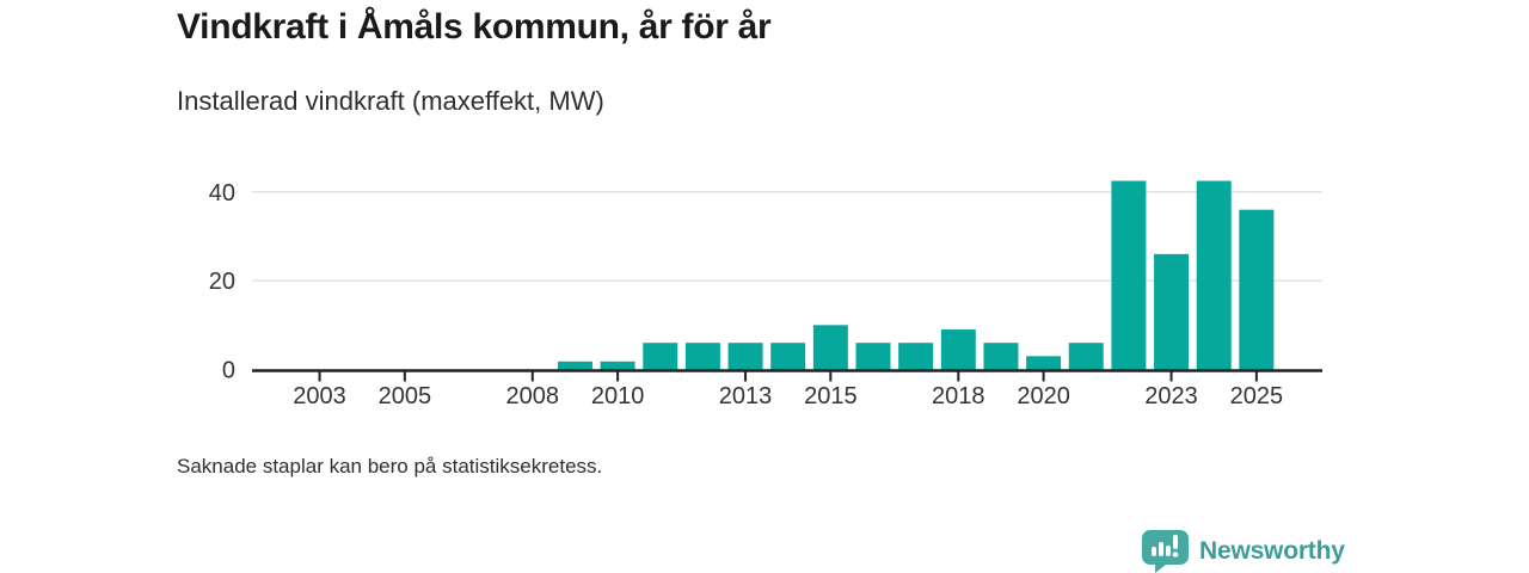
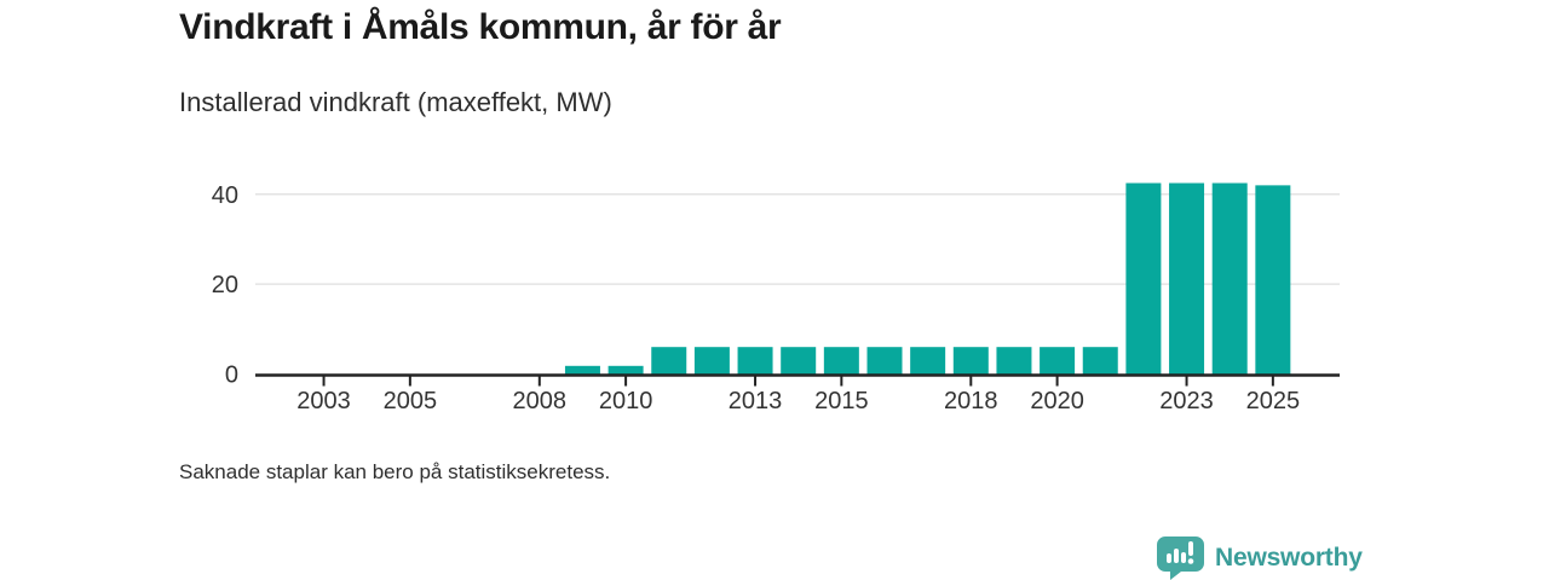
2015: 10 -> 6
2018: 9 -> 6
2020: 3 -> 6
2023: 26 -> 42
2025: 36 -> 42
